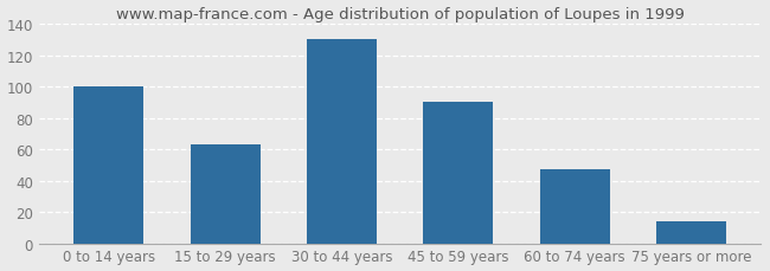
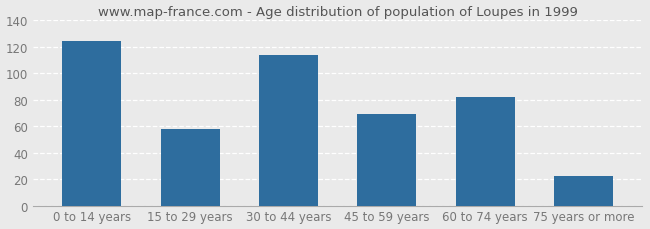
0 to 14 years: 100 -> 124
15 to 29 years: 63 -> 58
30 to 44 years: 130 -> 114
45 to 59 years: 90 -> 69
60 to 74 years: 47 -> 82
75 years or more: 14 -> 22
